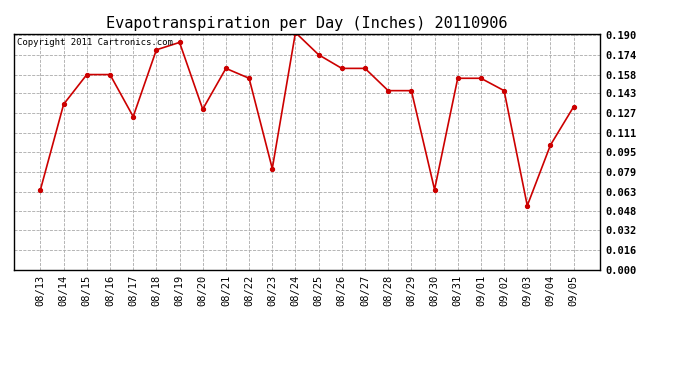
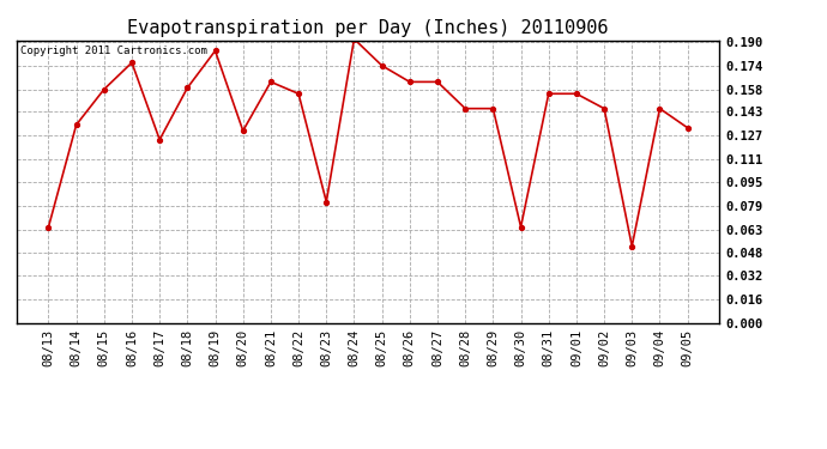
08/16: 0.158 -> 0.176
08/18: 0.178 -> 0.159
09/04: 0.101 -> 0.145
